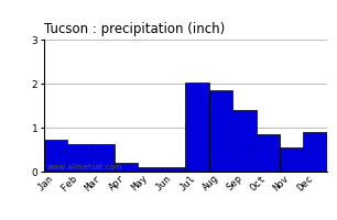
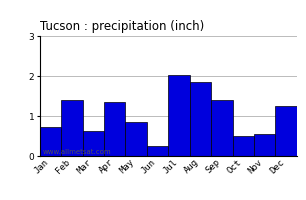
Feb: 0.62 -> 1.40
Apr: 0.20 -> 1.35
May: 0.10 -> 0.85
Jun: 0.10 -> 0.25
Oct: 0.85 -> 0.50
Dec: 0.90 -> 1.25
